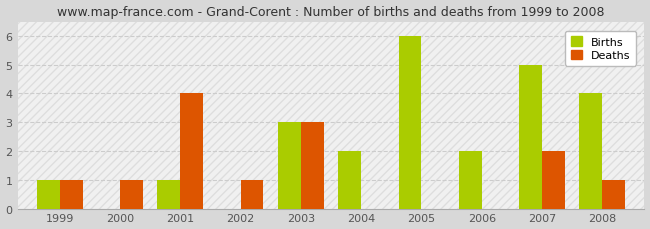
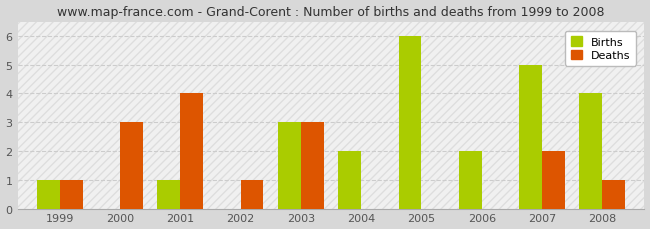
Deaths/2000: 1 -> 3
